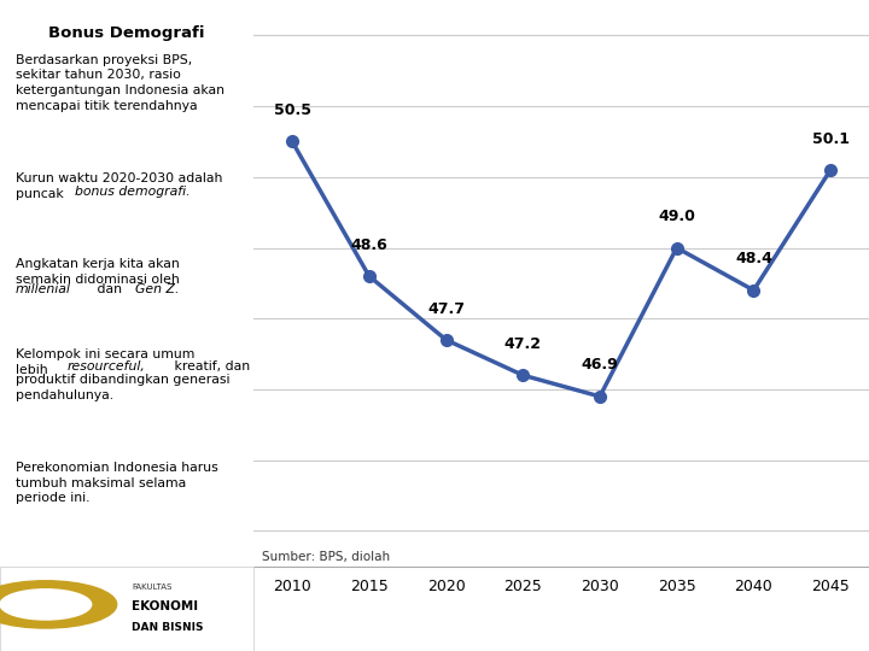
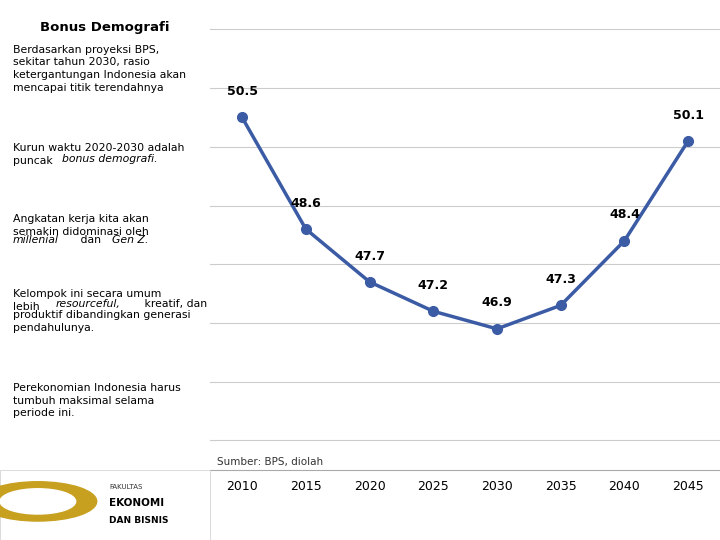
2035: 49.0 -> 47.3
